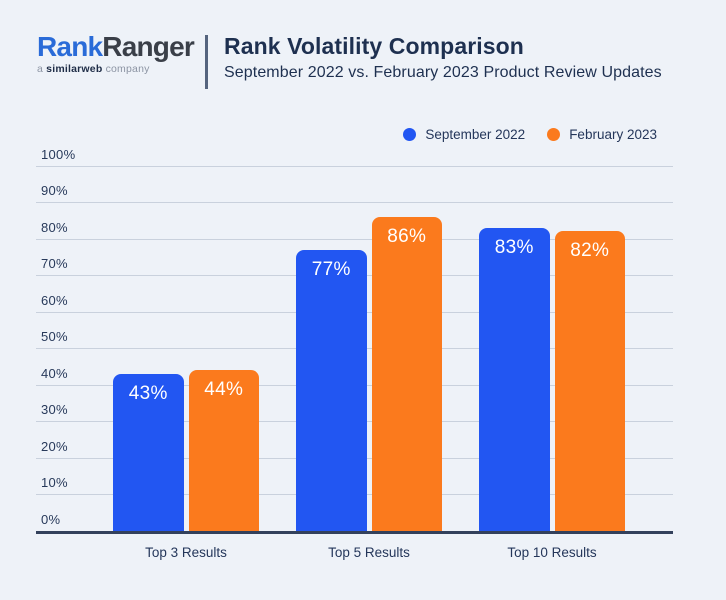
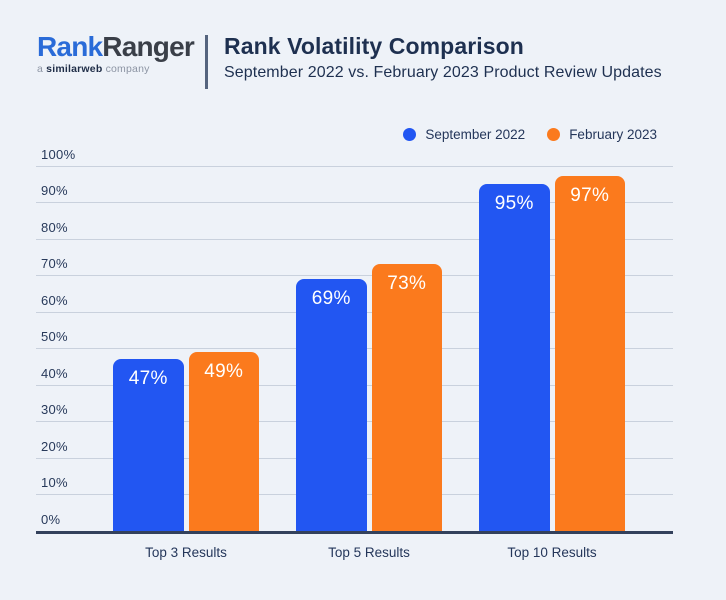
September 2022/Top 3 Results: 43% -> 47%
February 2023/Top 3 Results: 44% -> 49%
September 2022/Top 5 Results: 77% -> 69%
February 2023/Top 5 Results: 86% -> 73%
September 2022/Top 10 Results: 83% -> 95%
February 2023/Top 10 Results: 82% -> 97%
